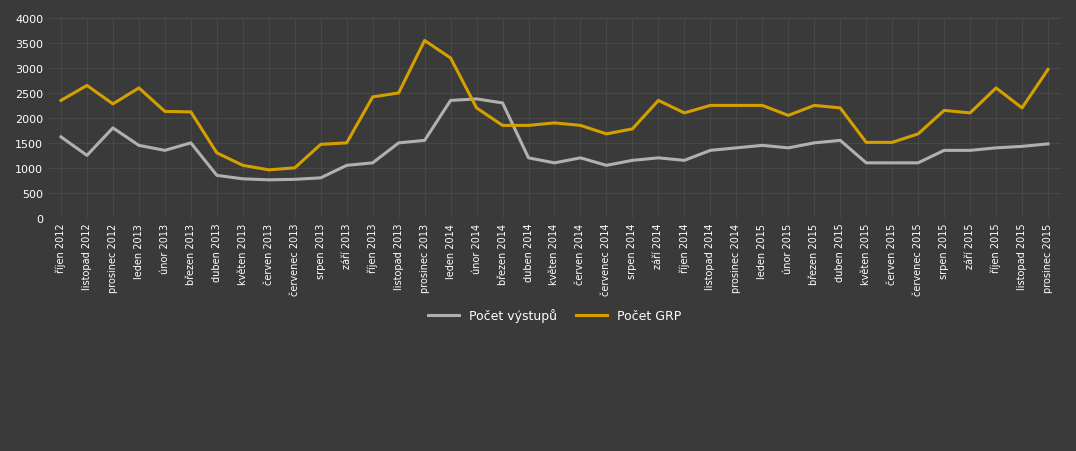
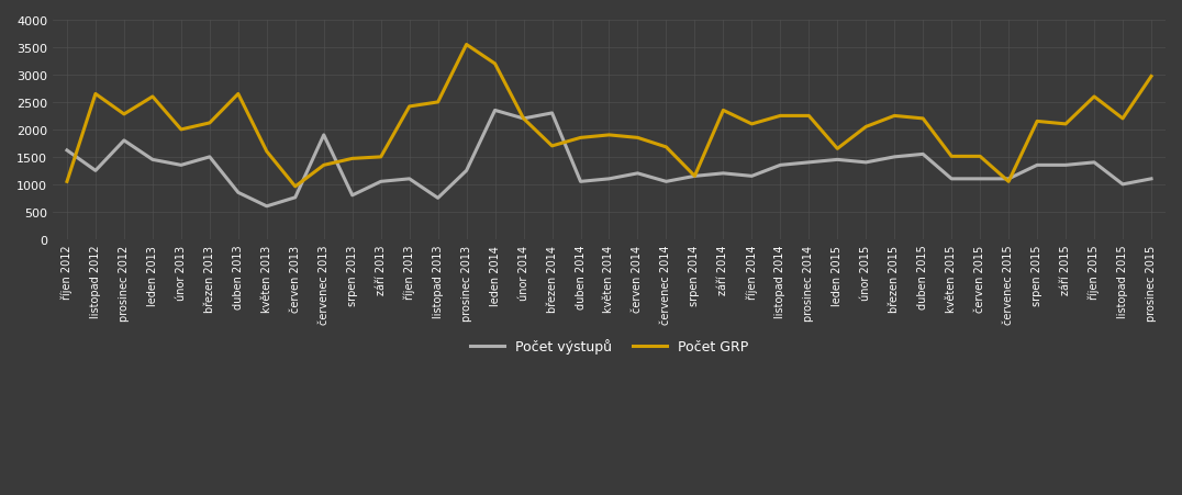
Počet GRP/říjen 2012: 2350 -> 1050
Počet GRP/únor 2013: 2130 -> 2000
Počet GRP/duben 2013: 1300 -> 2650
Počet výstupů/květen 2013: 780 -> 600
Počet GRP/květen 2013: 1050 -> 1600
Počet výstupů/červenec 2013: 770 -> 1900
Počet GRP/červenec 2013: 1000 -> 1350
Počet výstupů/listopad 2013: 1500 -> 750
Počet výstupů/prosinec 2013: 1550 -> 1250
Počet výstupů/únor 2014: 2380 -> 2200
Počet GRP/březen 2014: 1850 -> 1700
Počet výstupů/duben 2014: 1200 -> 1050
Počet GRP/srpen 2014: 1780 -> 1150
Počet GRP/leden 2015: 2250 -> 1650
Počet GRP/červenec 2015: 1680 -> 1050
Počet výstupů/listopad 2015: 1430 -> 1000
Počet výstupů/prosinec 2015: 1480 -> 1100
